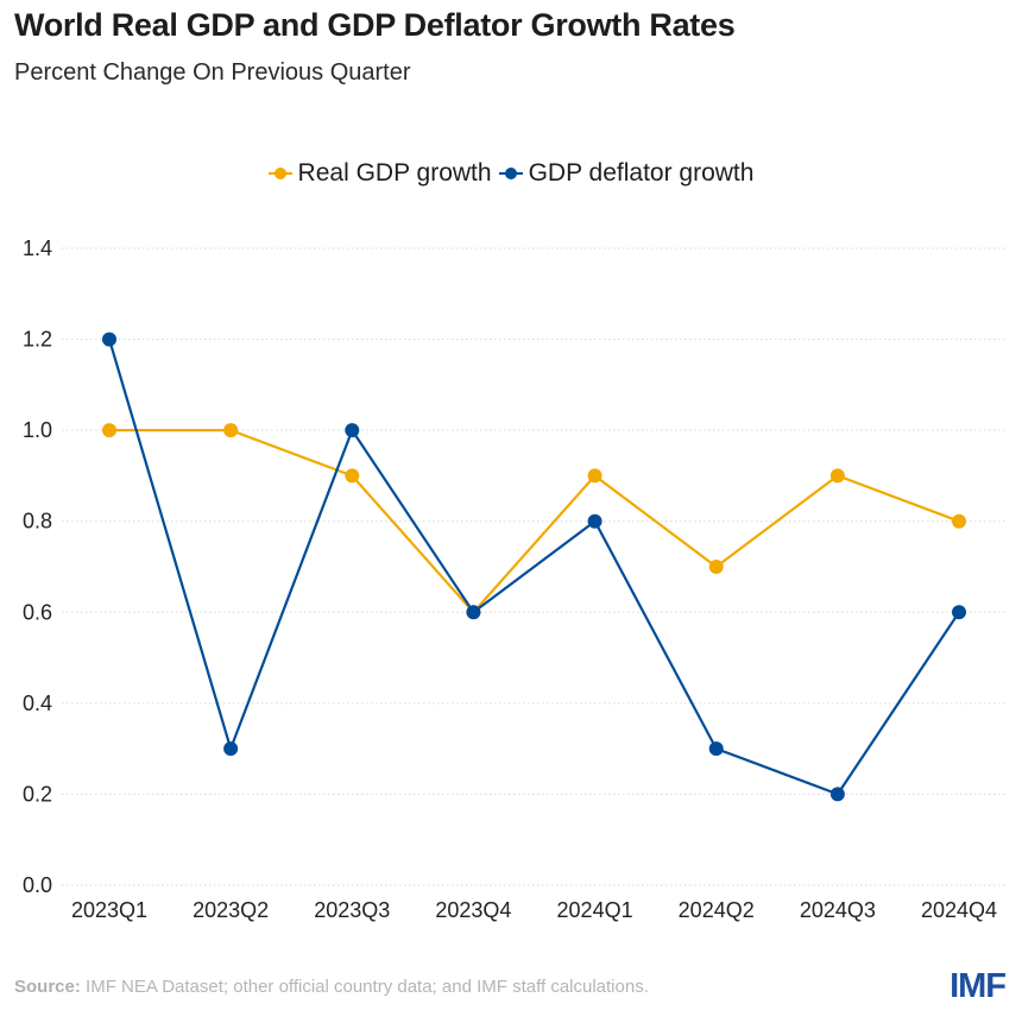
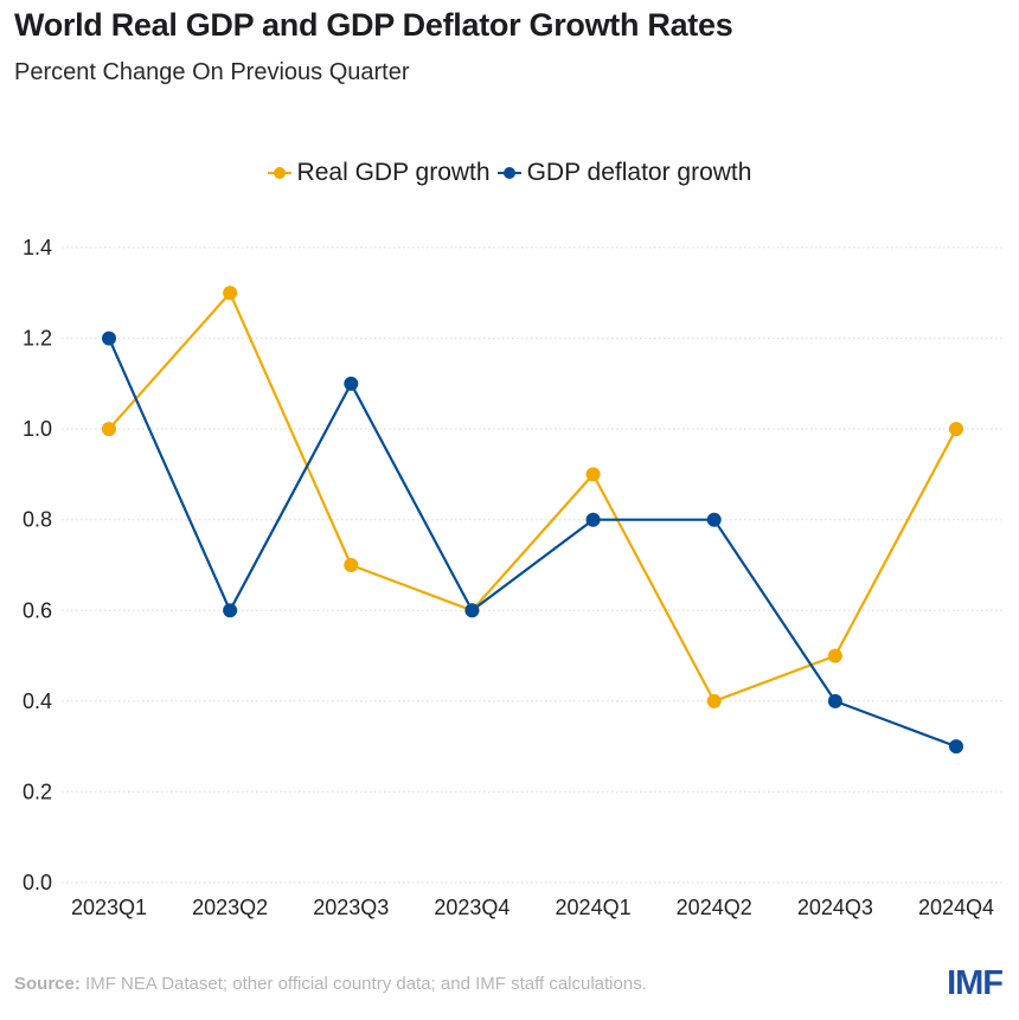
Real GDP growth/2023Q2: 1.0 -> 1.3
GDP deflator growth/2023Q2: 0.3 -> 0.6
Real GDP growth/2023Q3: 0.9 -> 0.7
GDP deflator growth/2023Q3: 1.0 -> 1.1
Real GDP growth/2024Q2: 0.7 -> 0.4
GDP deflator growth/2024Q2: 0.3 -> 0.8
Real GDP growth/2024Q3: 0.9 -> 0.5
GDP deflator growth/2024Q3: 0.2 -> 0.4
Real GDP growth/2024Q4: 0.8 -> 1.0
GDP deflator growth/2024Q4: 0.6 -> 0.3
